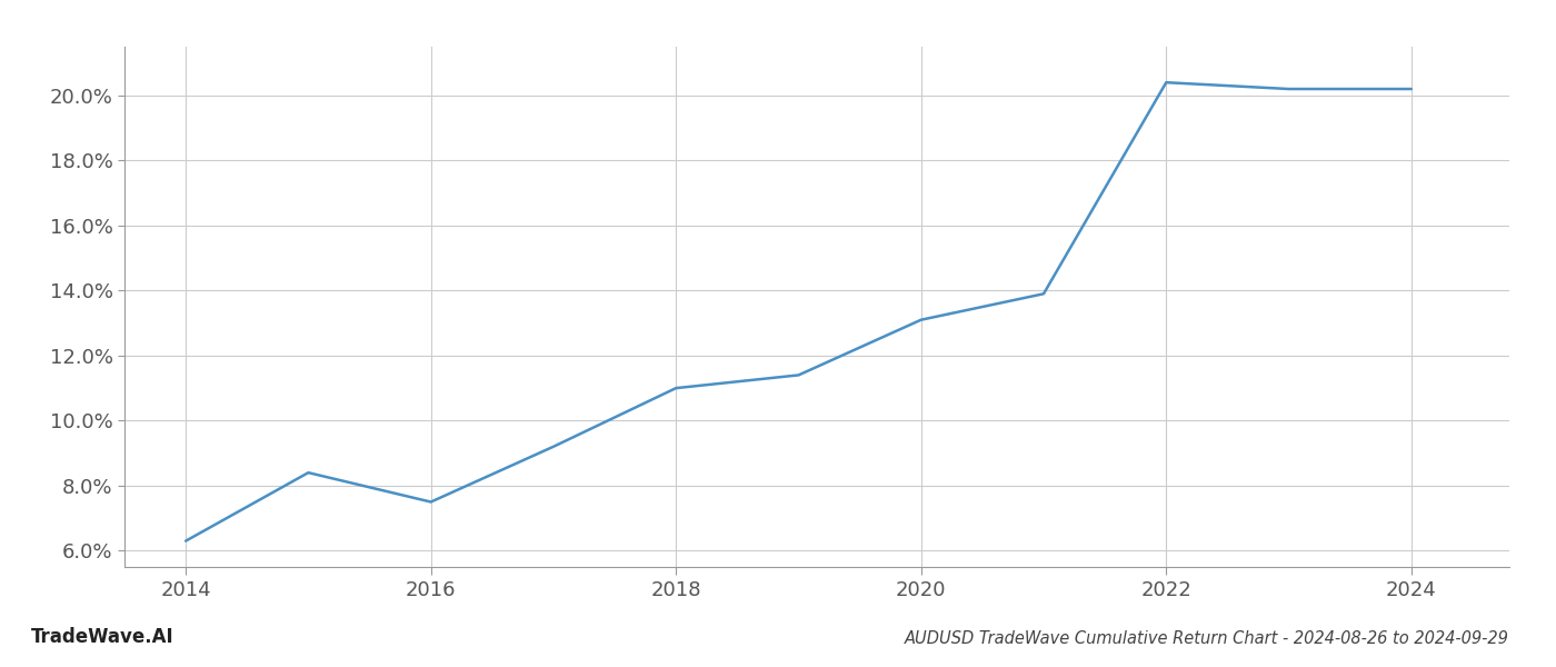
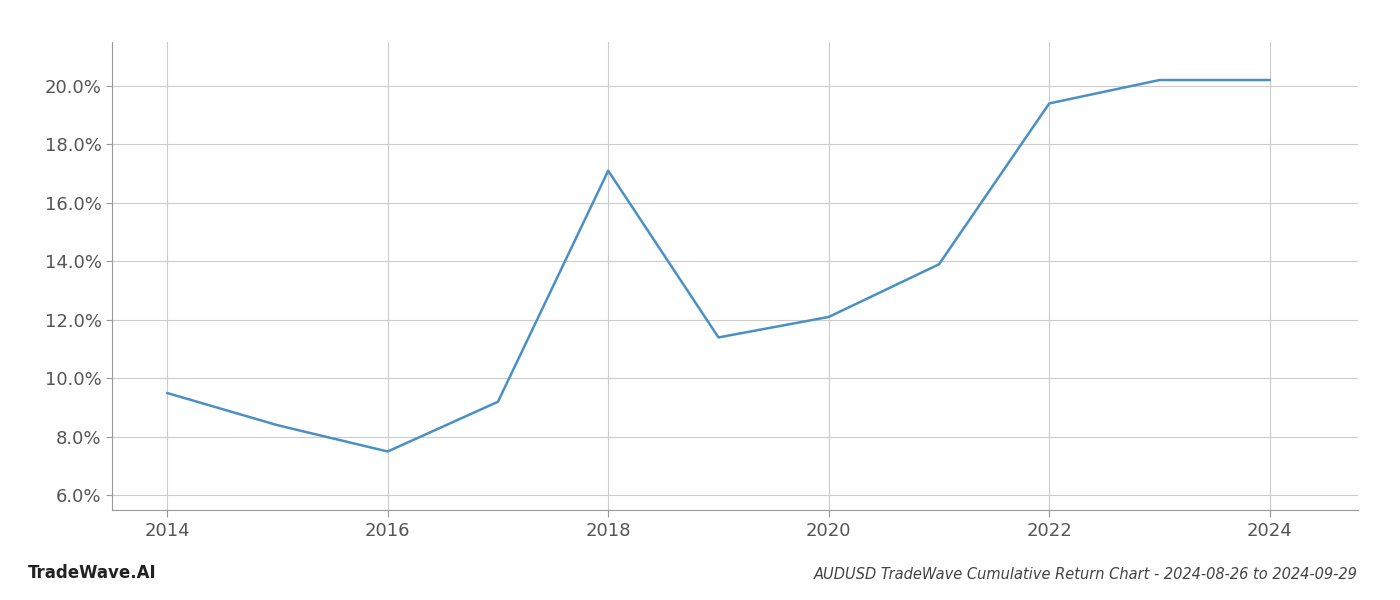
2014: 6.3% -> 9.5%
2018: 11.0% -> 17.1%
2020: 13.1% -> 12.1%
2022: 20.4% -> 19.4%
